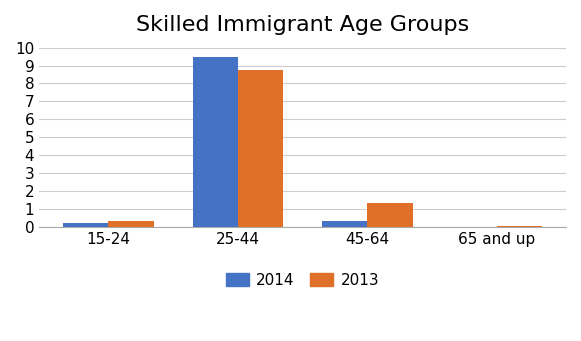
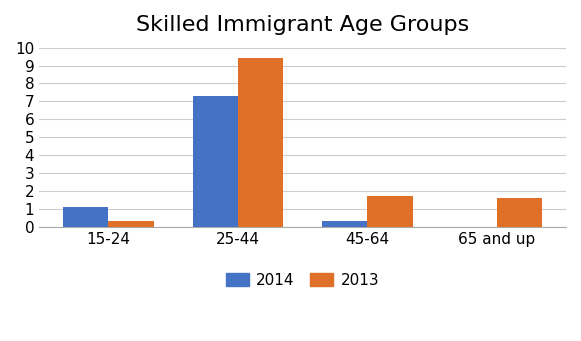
2014/15-24: 0.2 -> 1.1
2014/25-44: 9.5 -> 7.3
2013/25-44: 8.8 -> 9.4
2013/45-64: 1.3 -> 1.7
2013/65 and up: 0.1 -> 1.6
